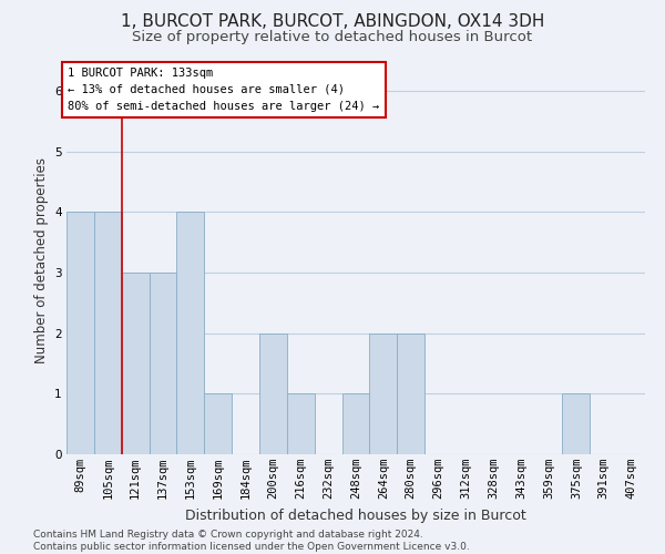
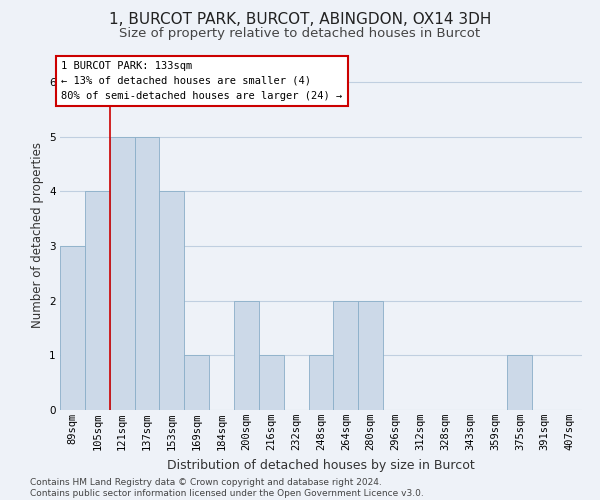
89sqm: 4 -> 3
121sqm: 3 -> 5
137sqm: 3 -> 5
